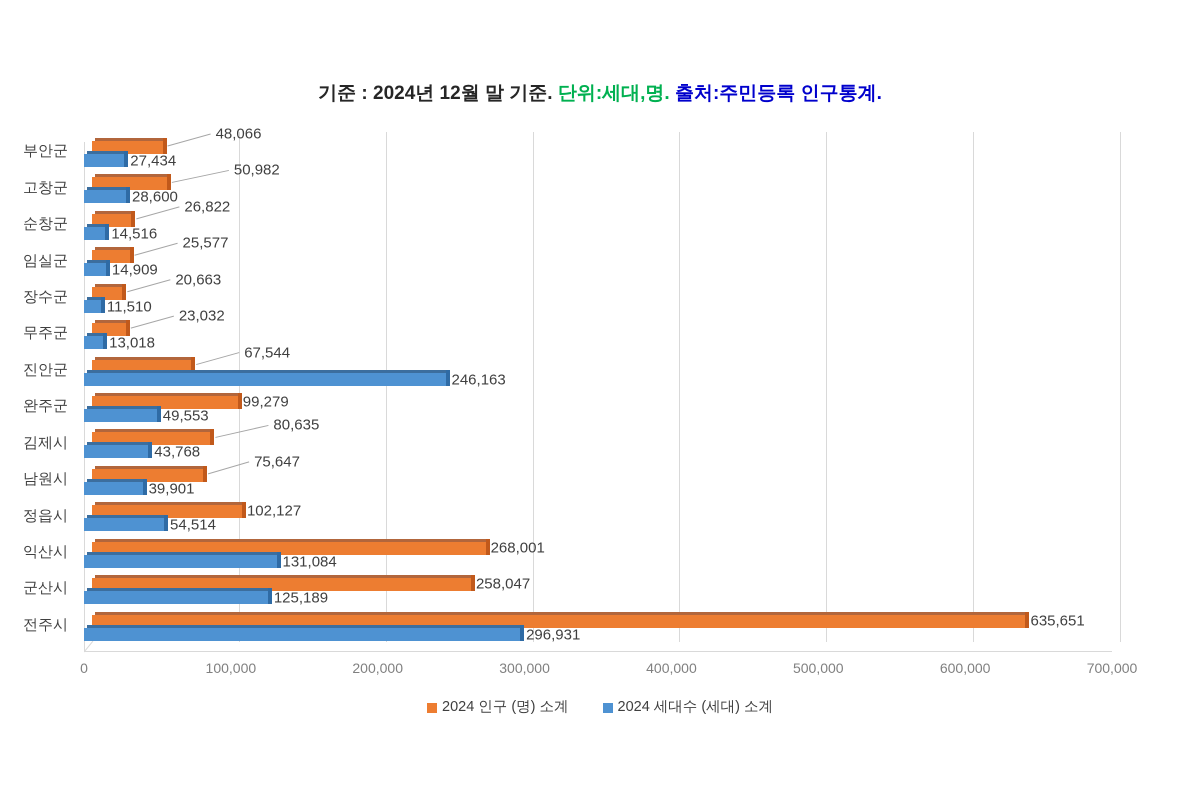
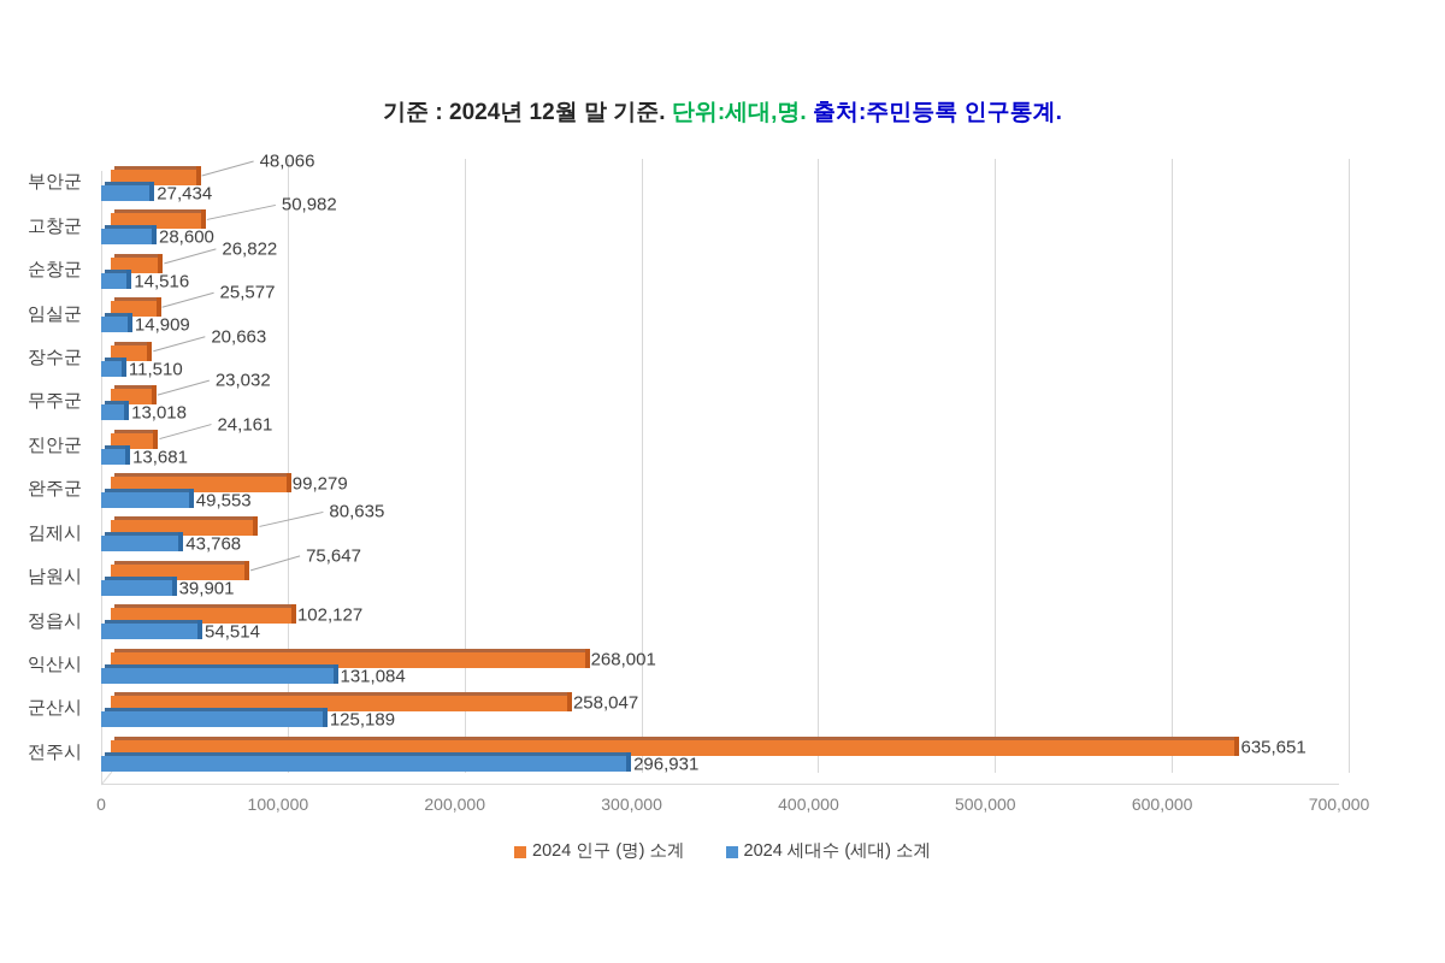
2024 인구 (명) 소계/진안군: 67,544 -> 24,161
2024 세대수 (세대) 소계/진안군: 246,163 -> 13,681
